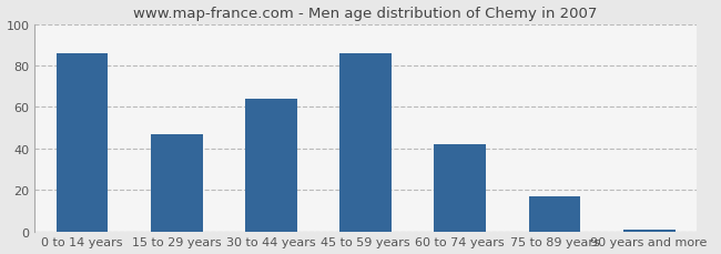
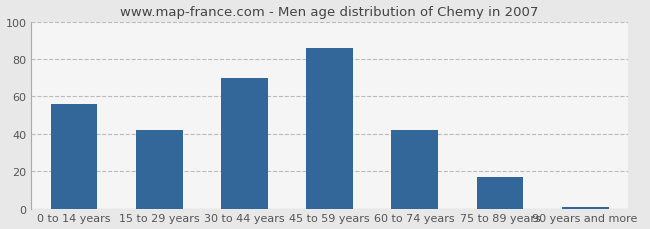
0 to 14 years: 86 -> 56
15 to 29 years: 47 -> 42
30 to 44 years: 64 -> 70
